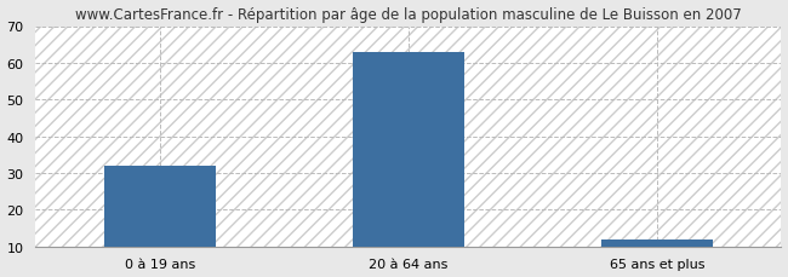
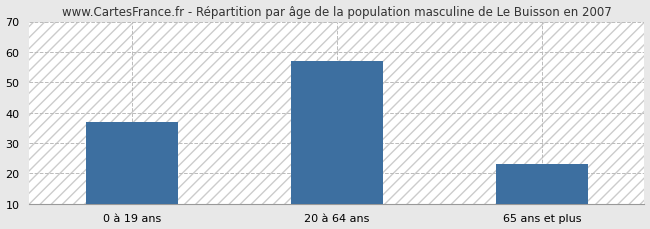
0 à 19 ans: 32 -> 37
20 à 64 ans: 63 -> 57
65 ans et plus: 12 -> 23
